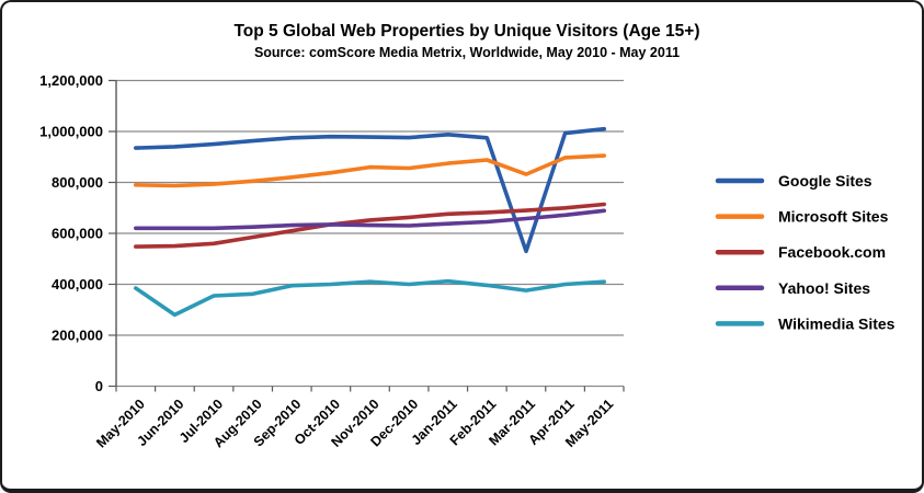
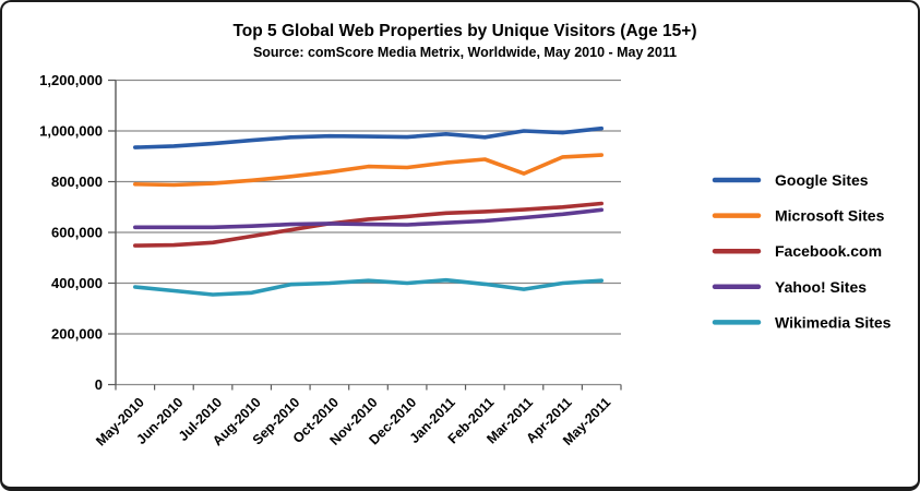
Wikimedia Sites/Jun-2010: 280000 -> 370000
Google Sites/Mar-2011: 530000 -> 1000000
